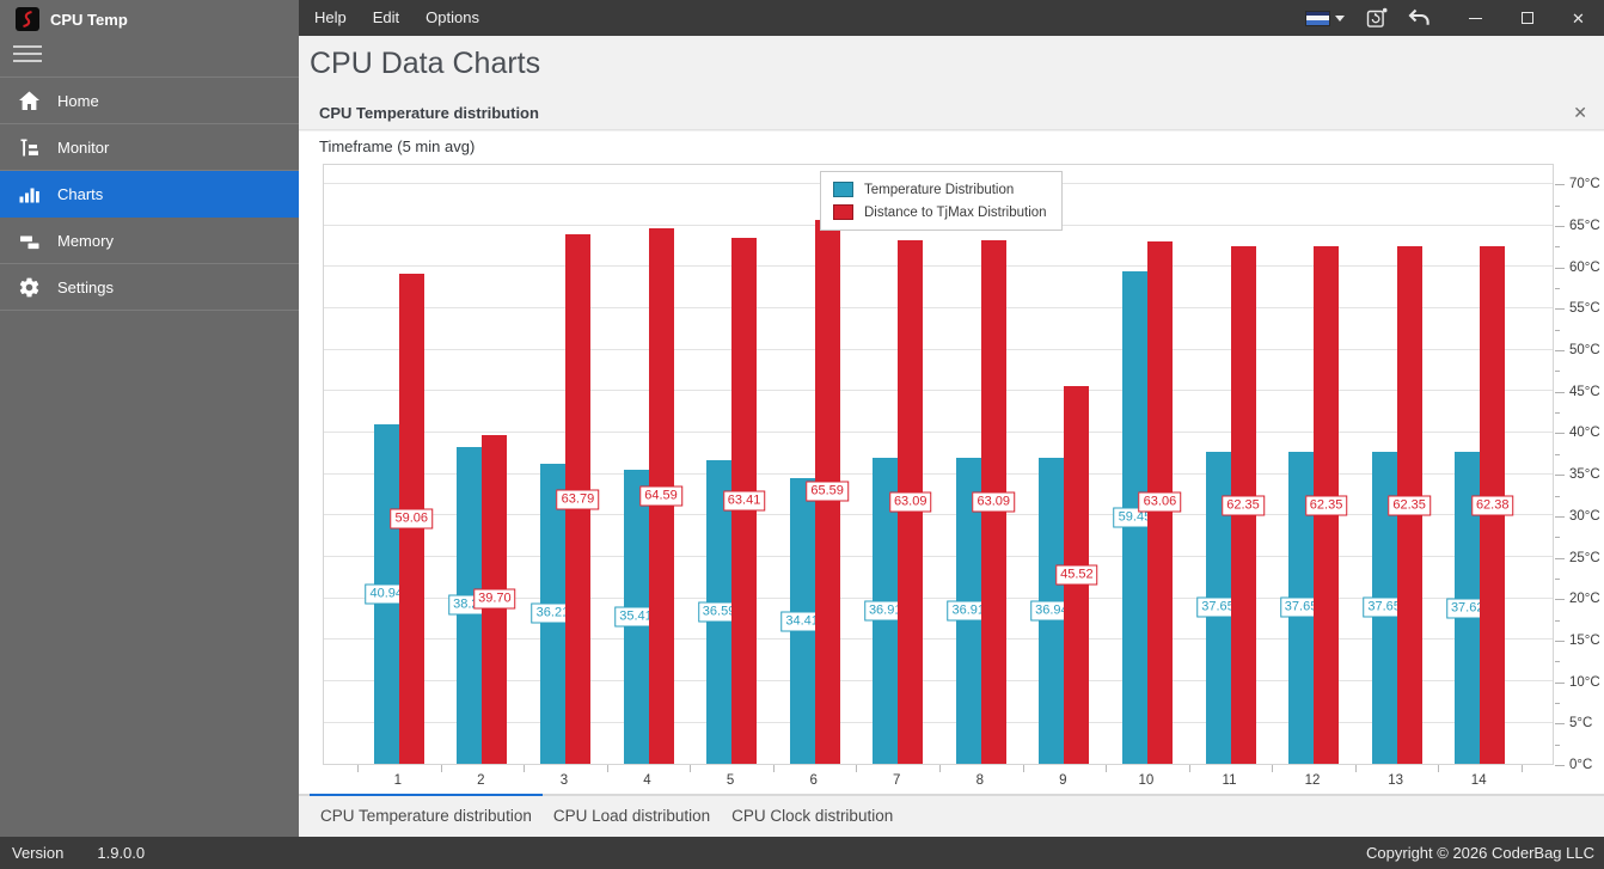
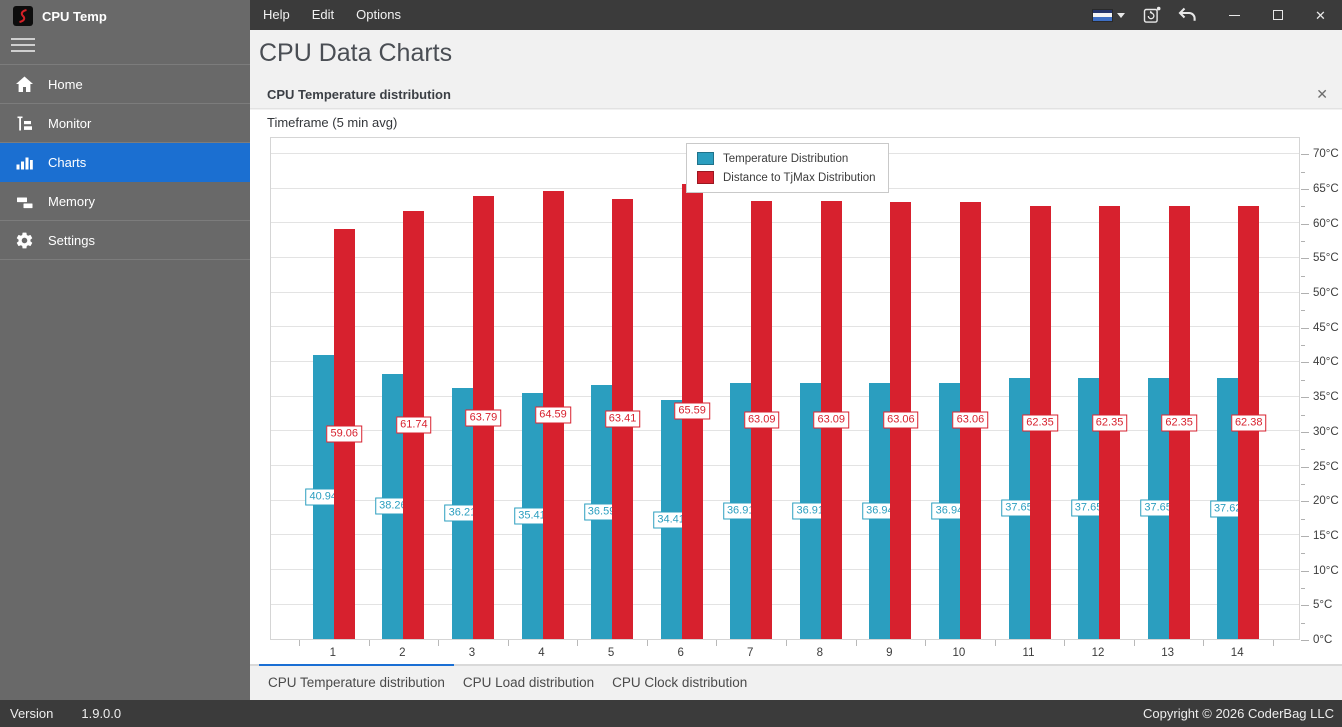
Distance to TjMax Distribution/2: 39.70 -> 61.74
Distance to TjMax Distribution/9: 45.52 -> 63.06
Temperature Distribution/10: 59.45 -> 36.94
